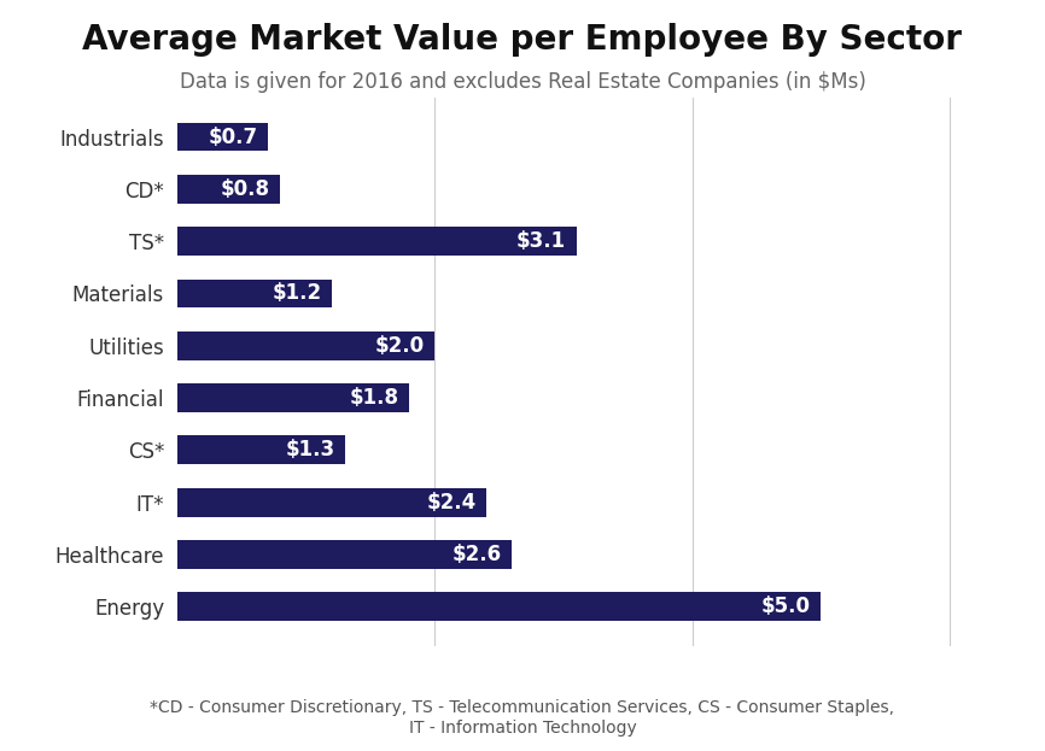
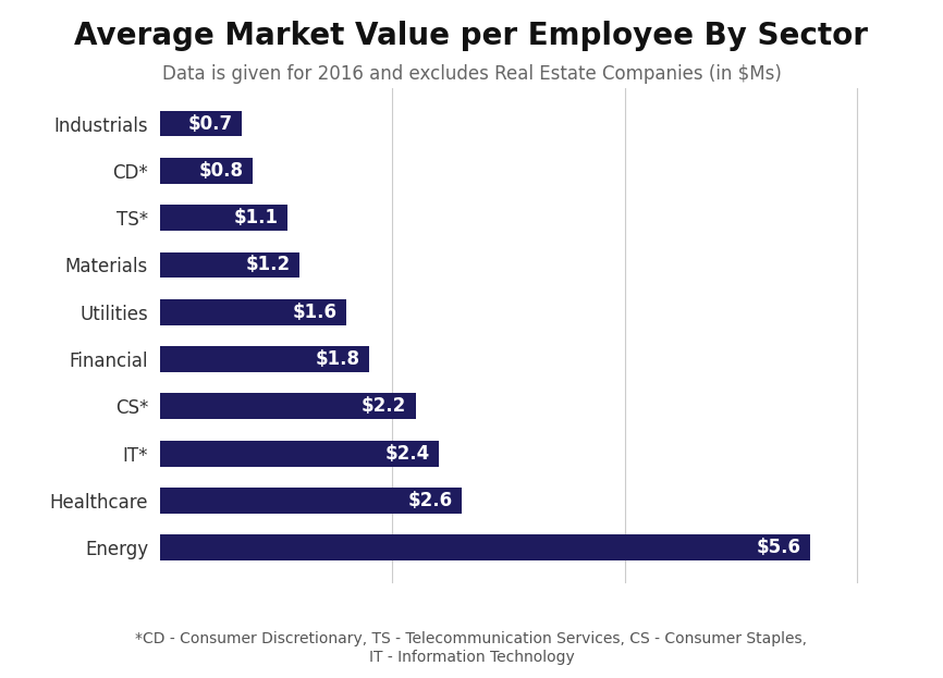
TS*: $3.1 -> $1.1
Utilities: $2.0 -> $1.6
CS*: $1.3 -> $2.2
Energy: $5.0 -> $5.6
